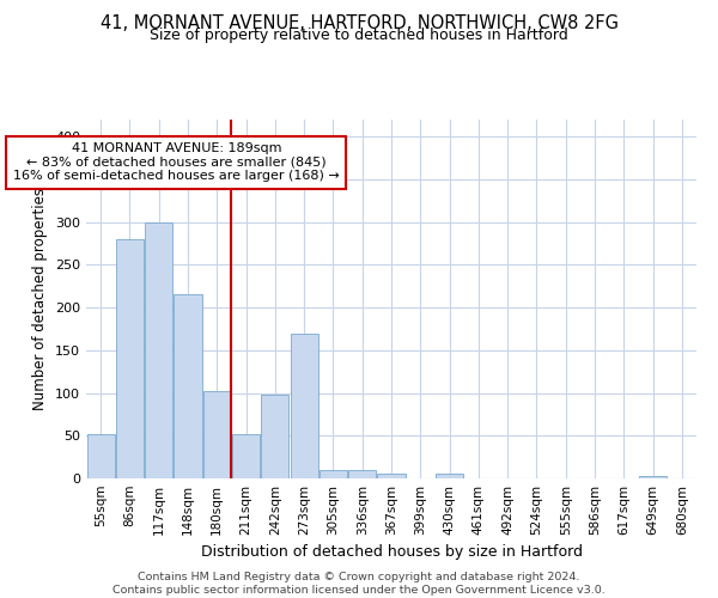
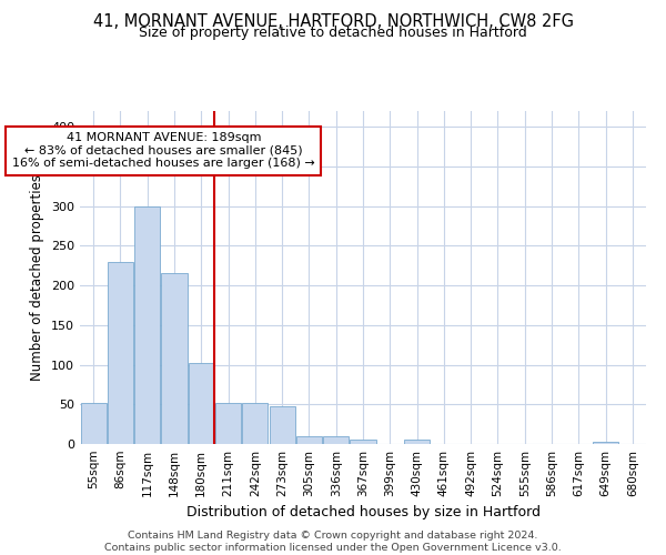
86sqm: 280 -> 230
242sqm: 98 -> 52
273sqm: 170 -> 48
